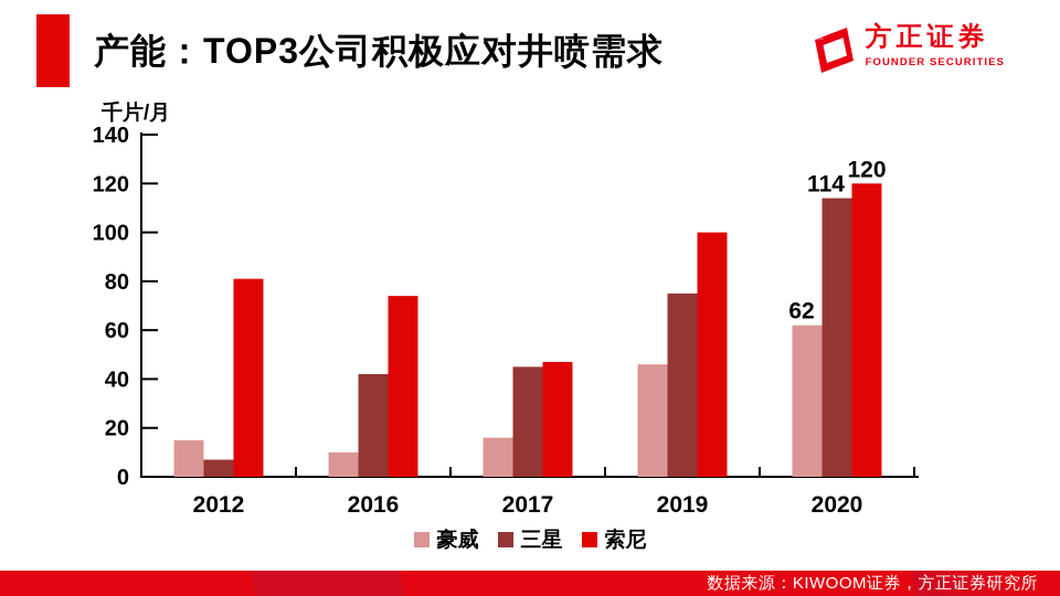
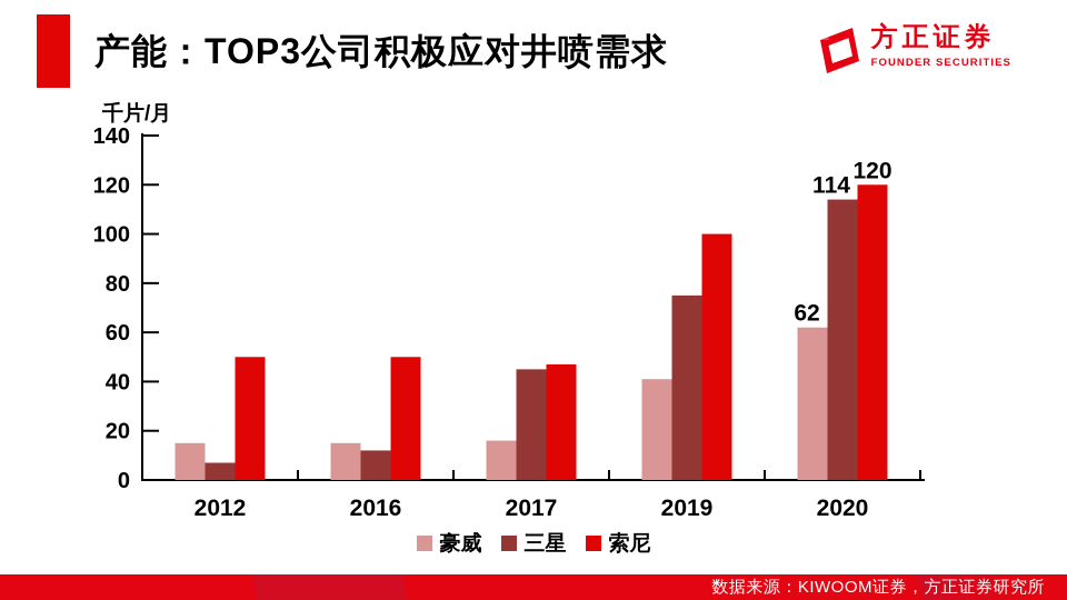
索尼/2012: 81 -> 50
豪威/2016: 10 -> 15
三星/2016: 42 -> 12
索尼/2016: 74 -> 50
豪威/2019: 46 -> 41
